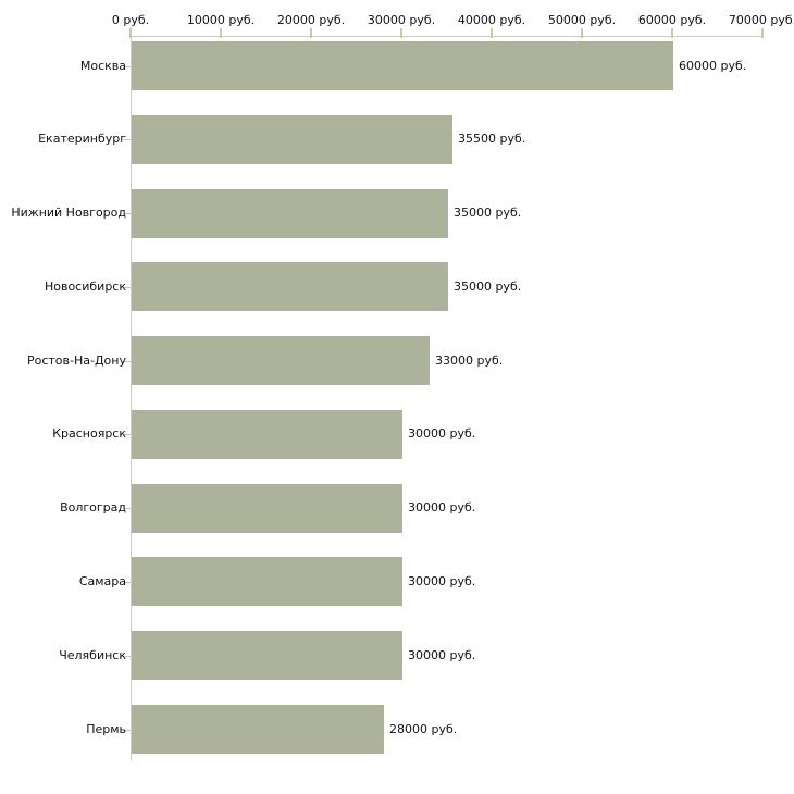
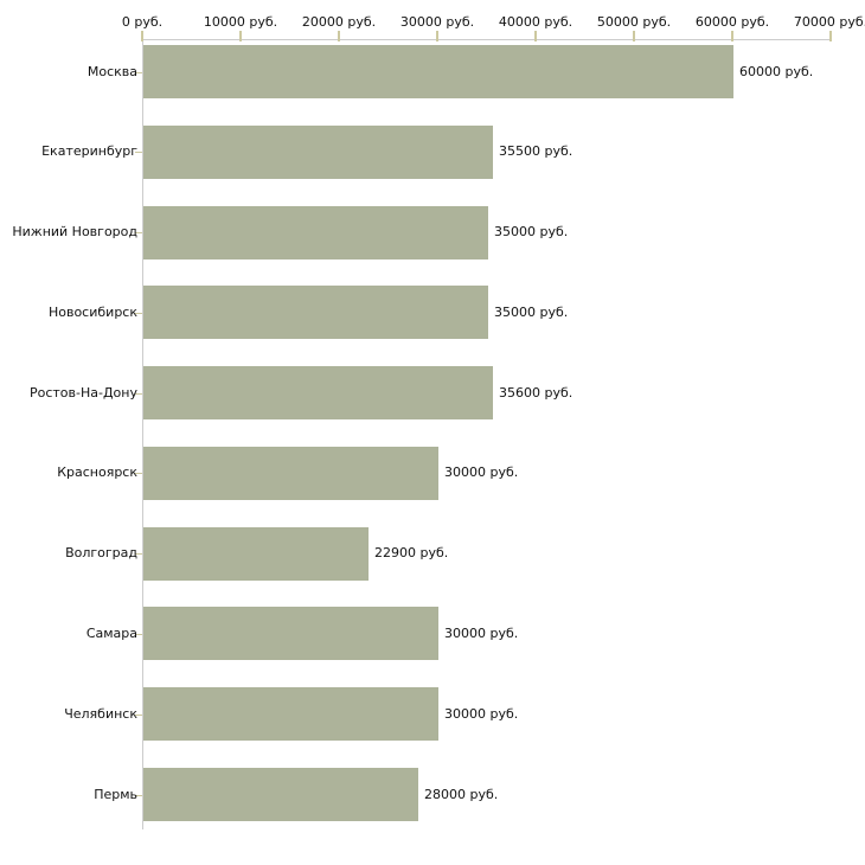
Ростов-На-Дону: 33000 -> 35600
Волгоград: 30000 -> 22900
